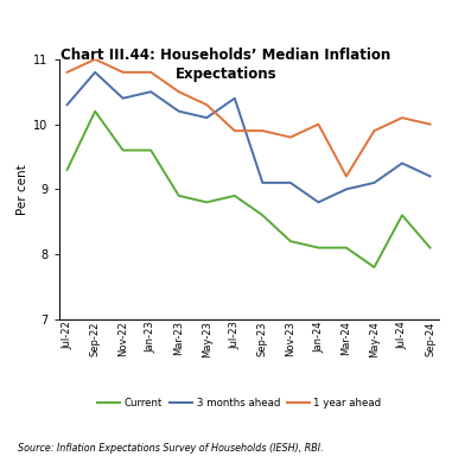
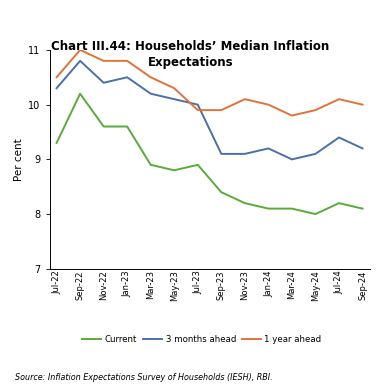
1 year ahead/Jul-22: 10.8 -> 10.5
3 months ahead/Jul-23: 10.4 -> 10.0
Current/Sep-23: 8.6 -> 8.4
1 year ahead/Nov-23: 9.8 -> 10.1
3 months ahead/Jan-24: 8.8 -> 9.2
1 year ahead/Mar-24: 9.2 -> 9.8
Current/May-24: 7.8 -> 8.0
Current/Jul-24: 8.6 -> 8.2
